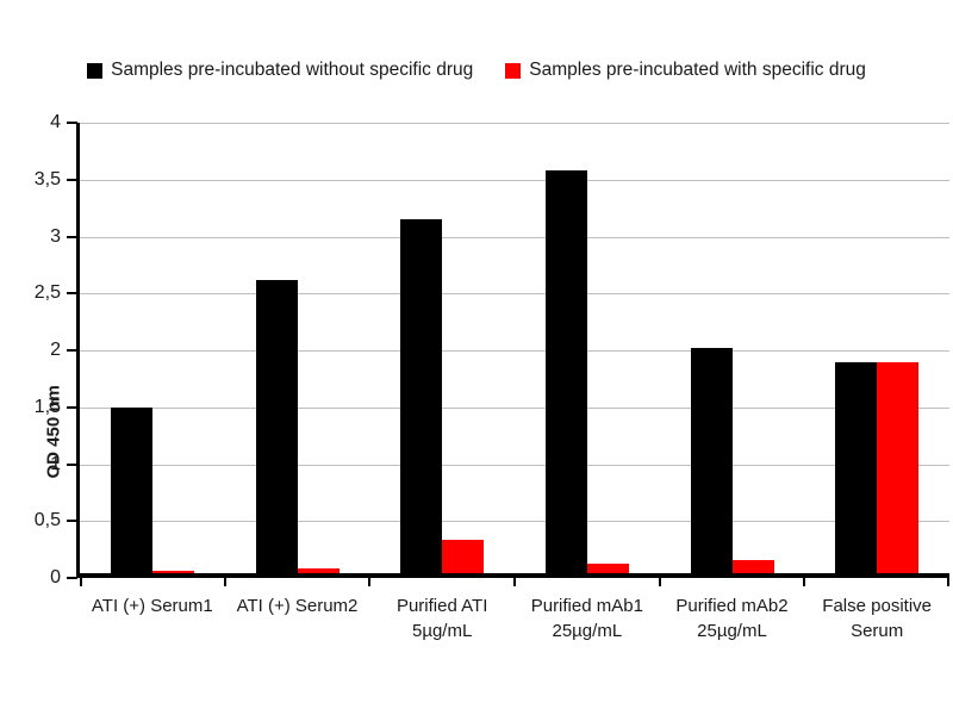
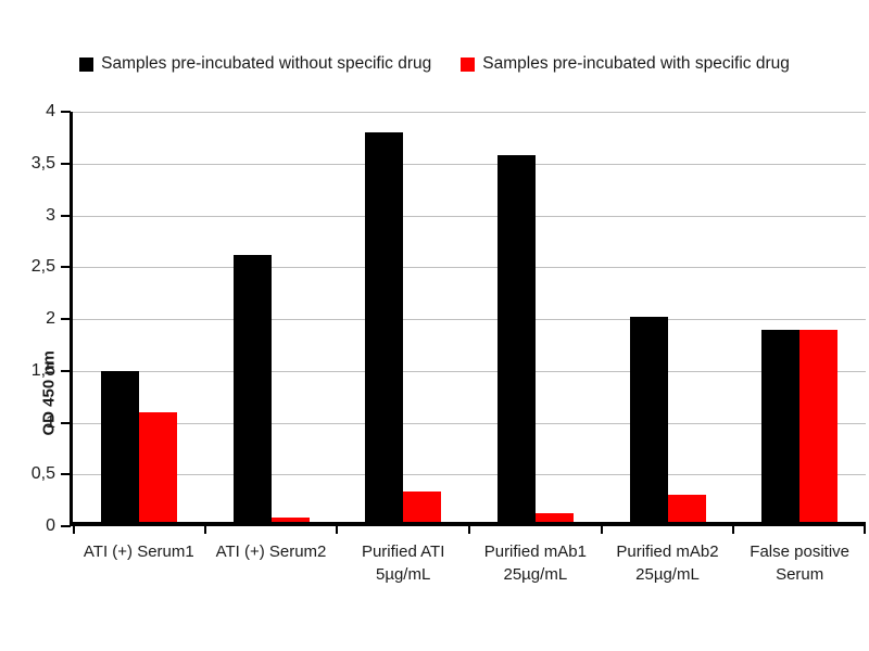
Samples pre-incubated with specific drug/ATI (+) Serum1: 0.1 -> 1.1
Samples pre-incubated without specific drug/Purified ATI 5µg/mL: 3.1 -> 3.8
Samples pre-incubated with specific drug/Purified mAb2 25µg/mL: 0.2 -> 0.3
